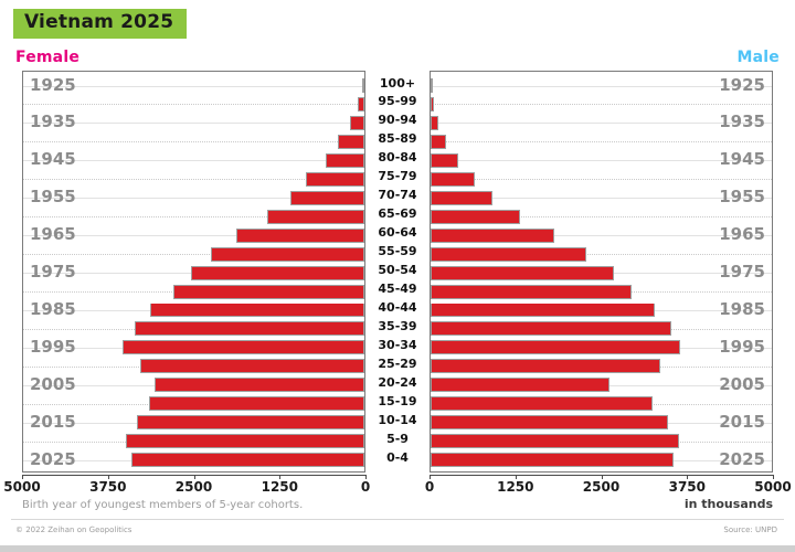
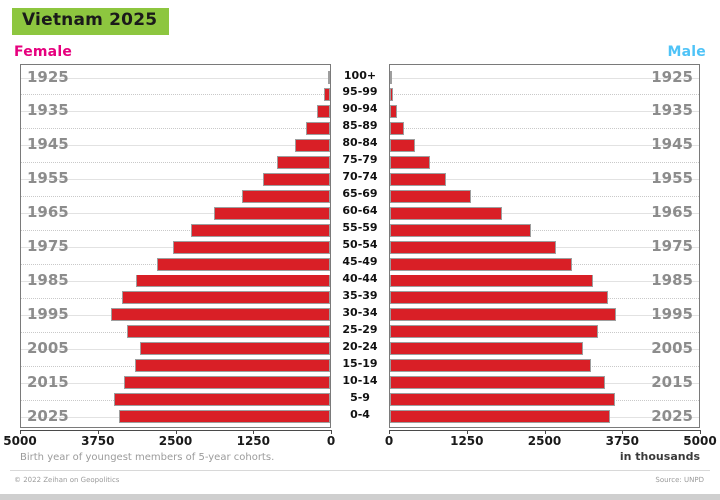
Male/20-24: 2600 -> 3100
